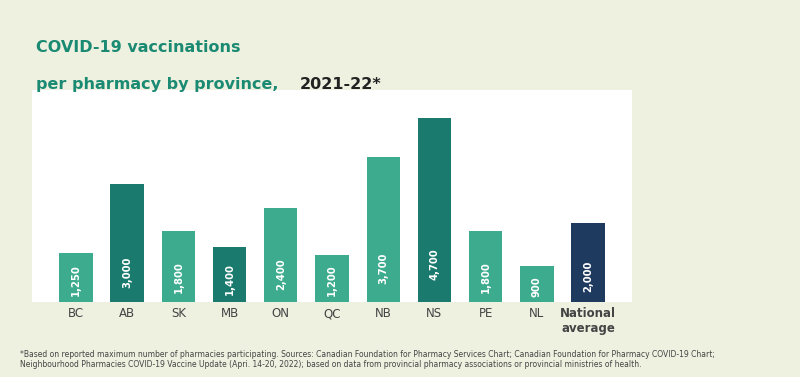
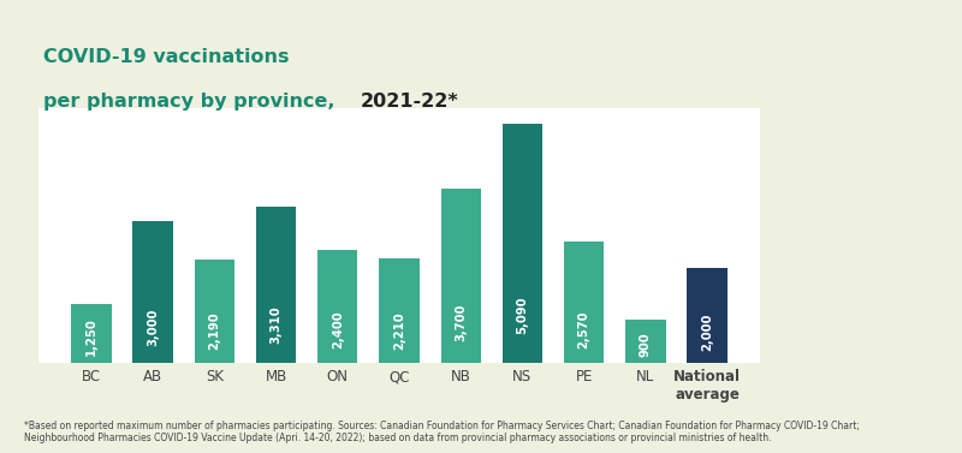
SK: 1,800 -> 2,190
MB: 1,400 -> 3,310
QC: 1,200 -> 2,210
NS: 4,700 -> 5,090
PE: 1,800 -> 2,570
